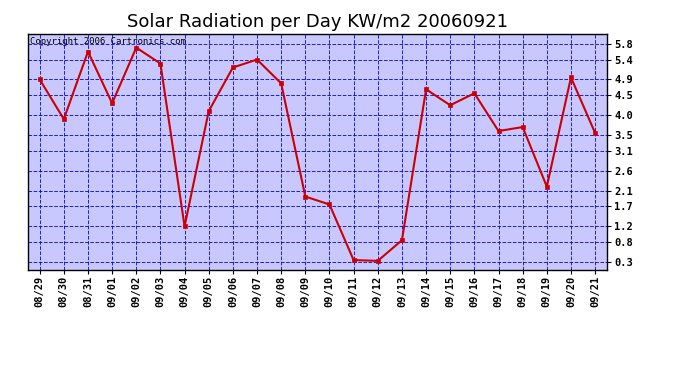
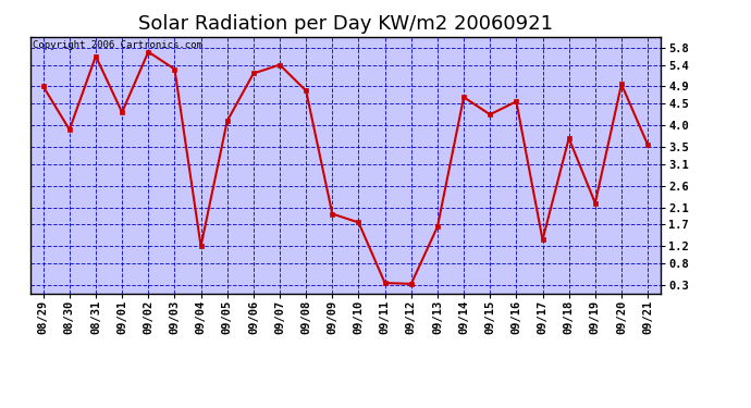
09/13: 0.85 -> 1.65
09/17: 3.60 -> 1.35
